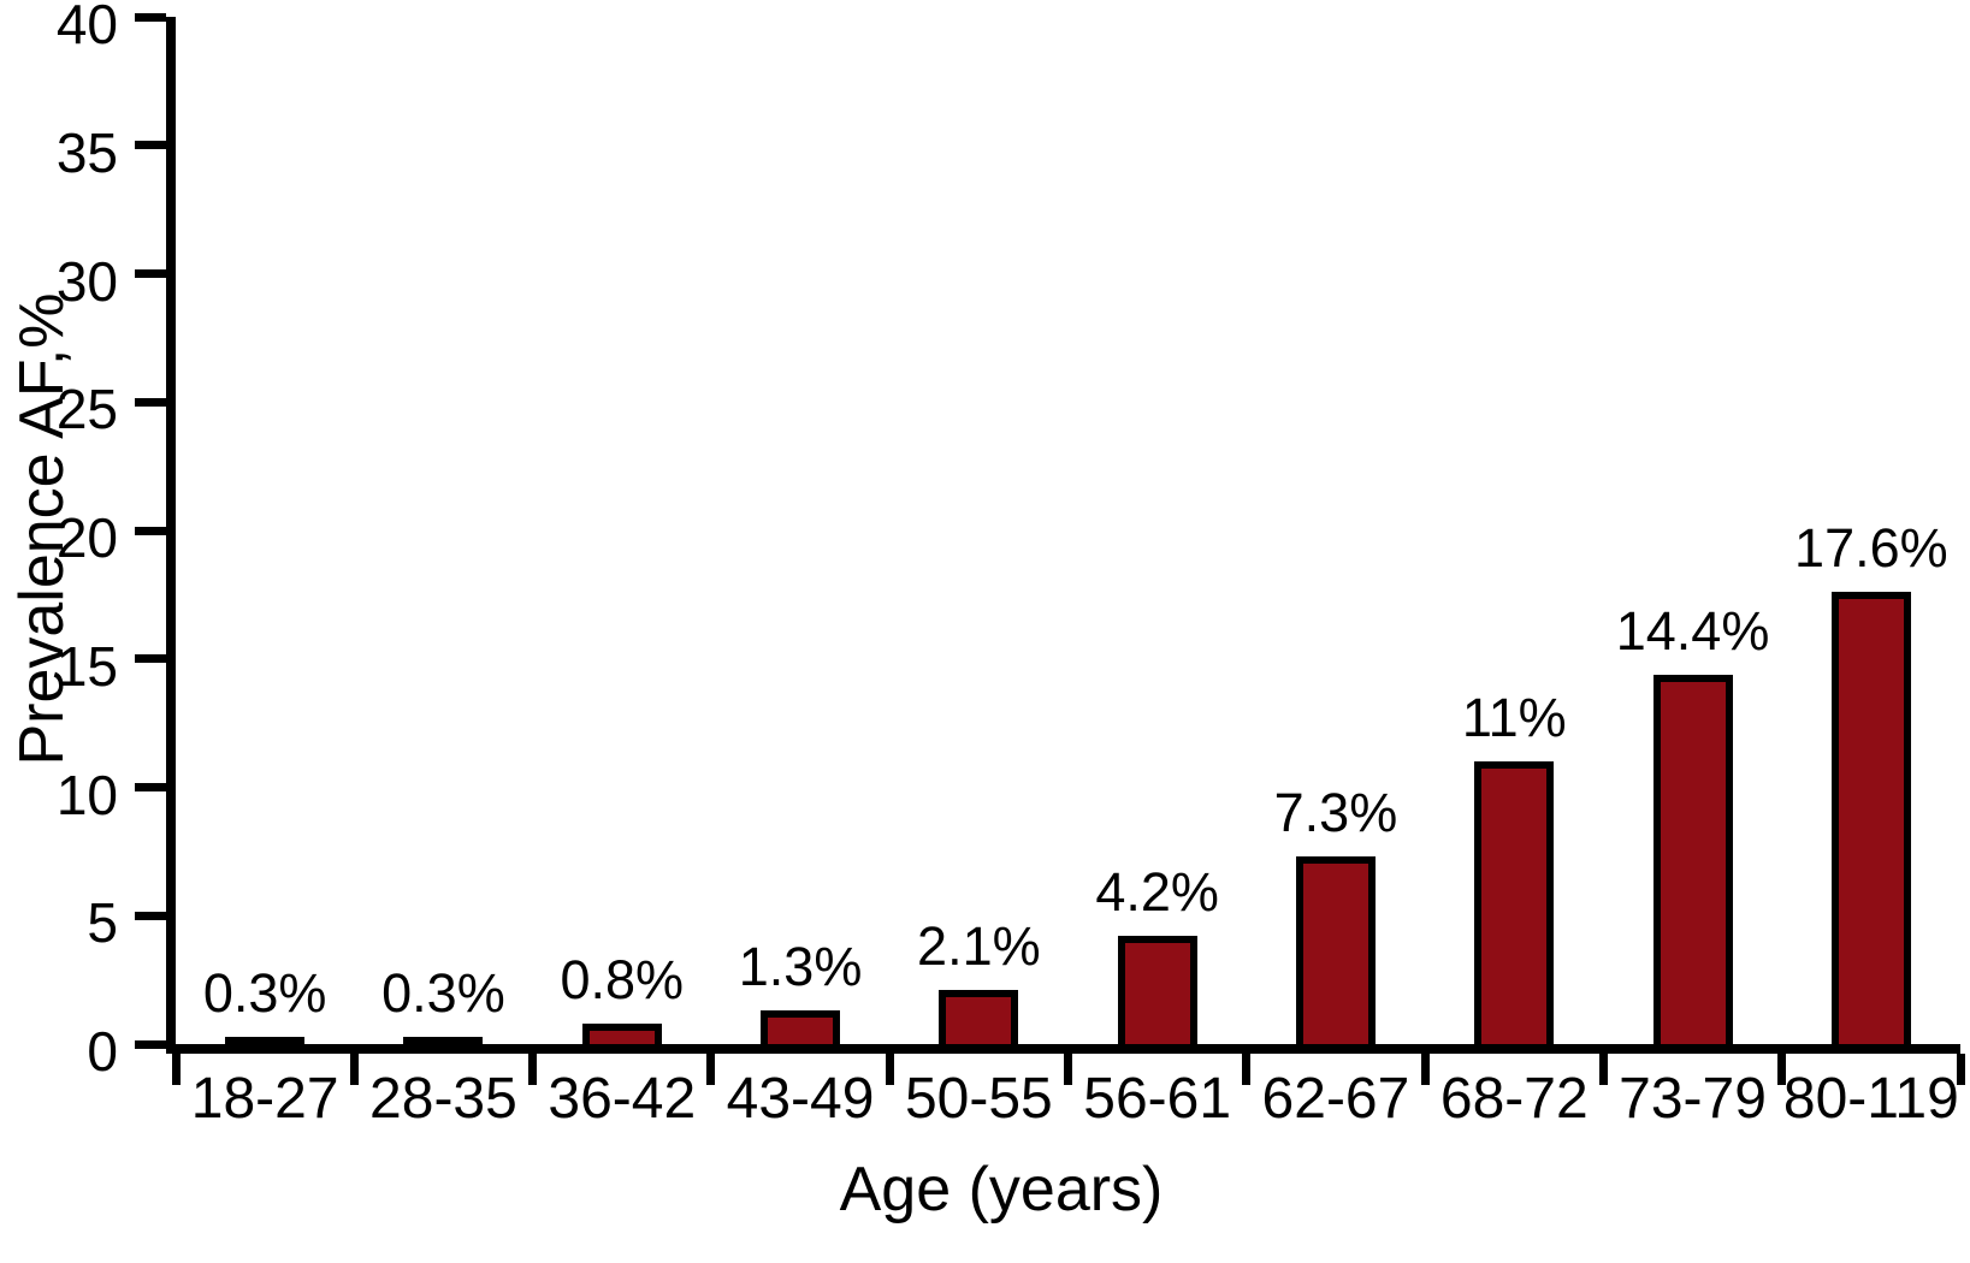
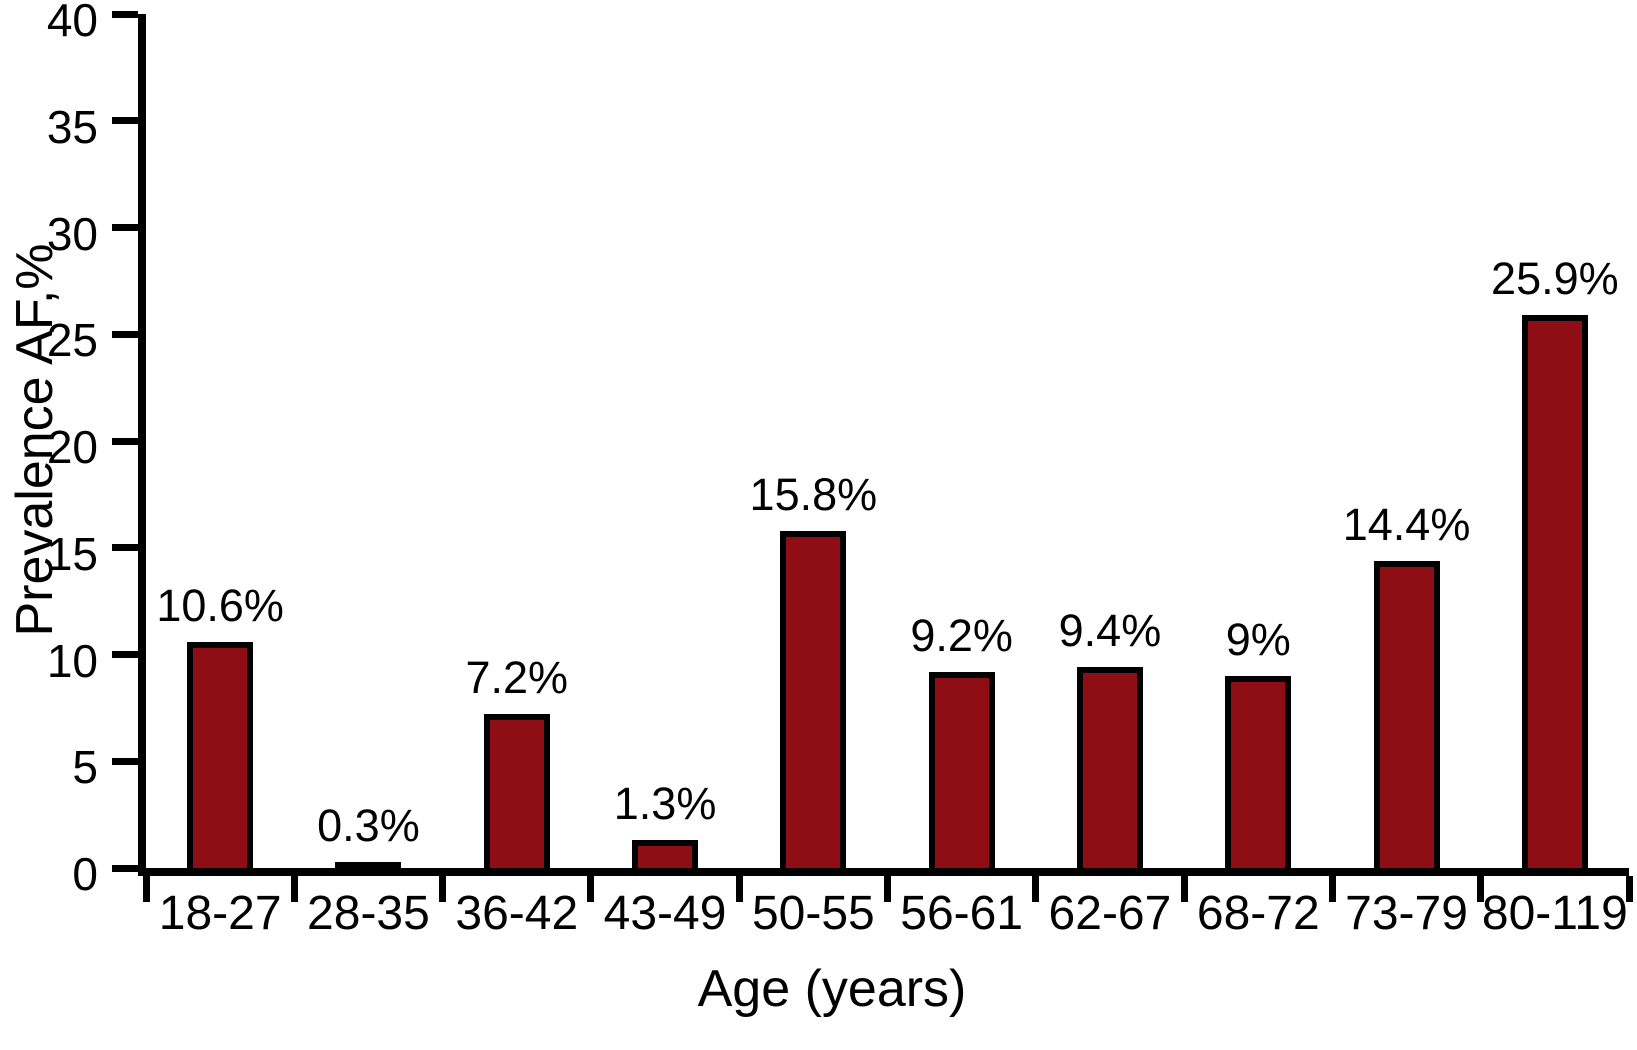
18-27: 0.3% -> 10.6%
36-42: 0.8% -> 7.2%
50-55: 2.1% -> 15.8%
56-61: 4.2% -> 9.2%
62-67: 7.3% -> 9.4%
68-72: 11% -> 9%
80-119: 17.6% -> 25.9%
